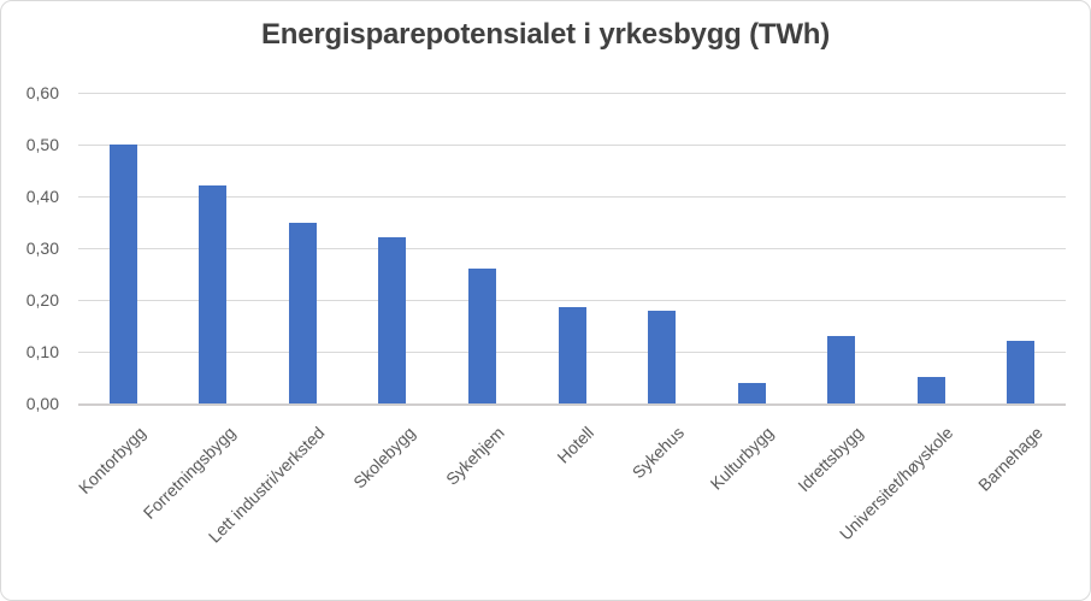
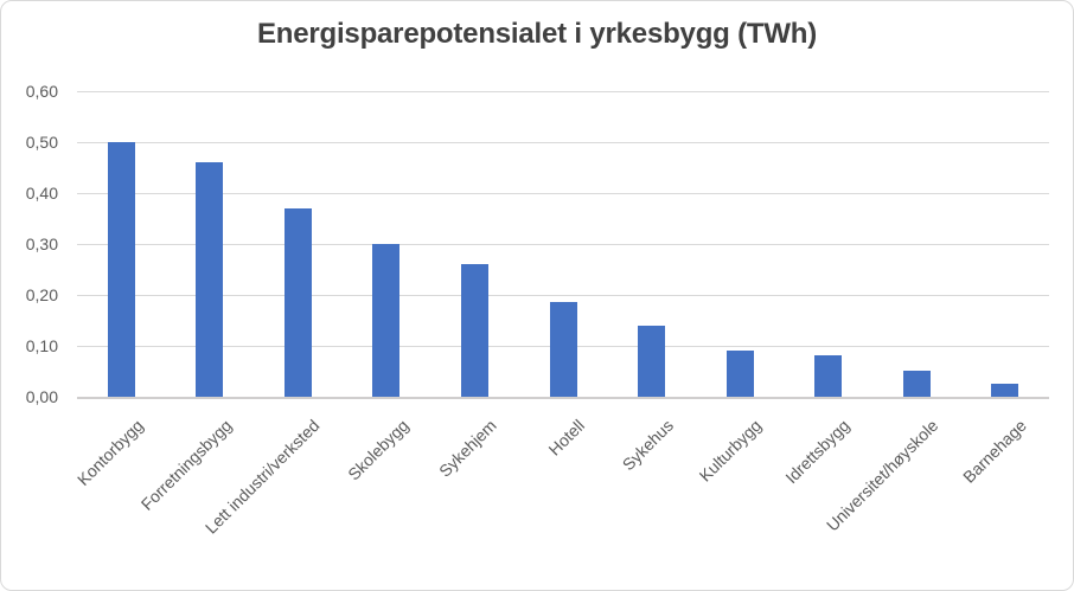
Forretningsbygg: 0,42 -> 0,46
Lett industri/verksted: 0,35 -> 0,37
Skolebygg: 0,32 -> 0,30
Sykehus: 0,18 -> 0,14
Kulturbygg: 0,04 -> 0,09
Idrettsbygg: 0,13 -> 0,08
Barnehage: 0,12 -> 0,03
